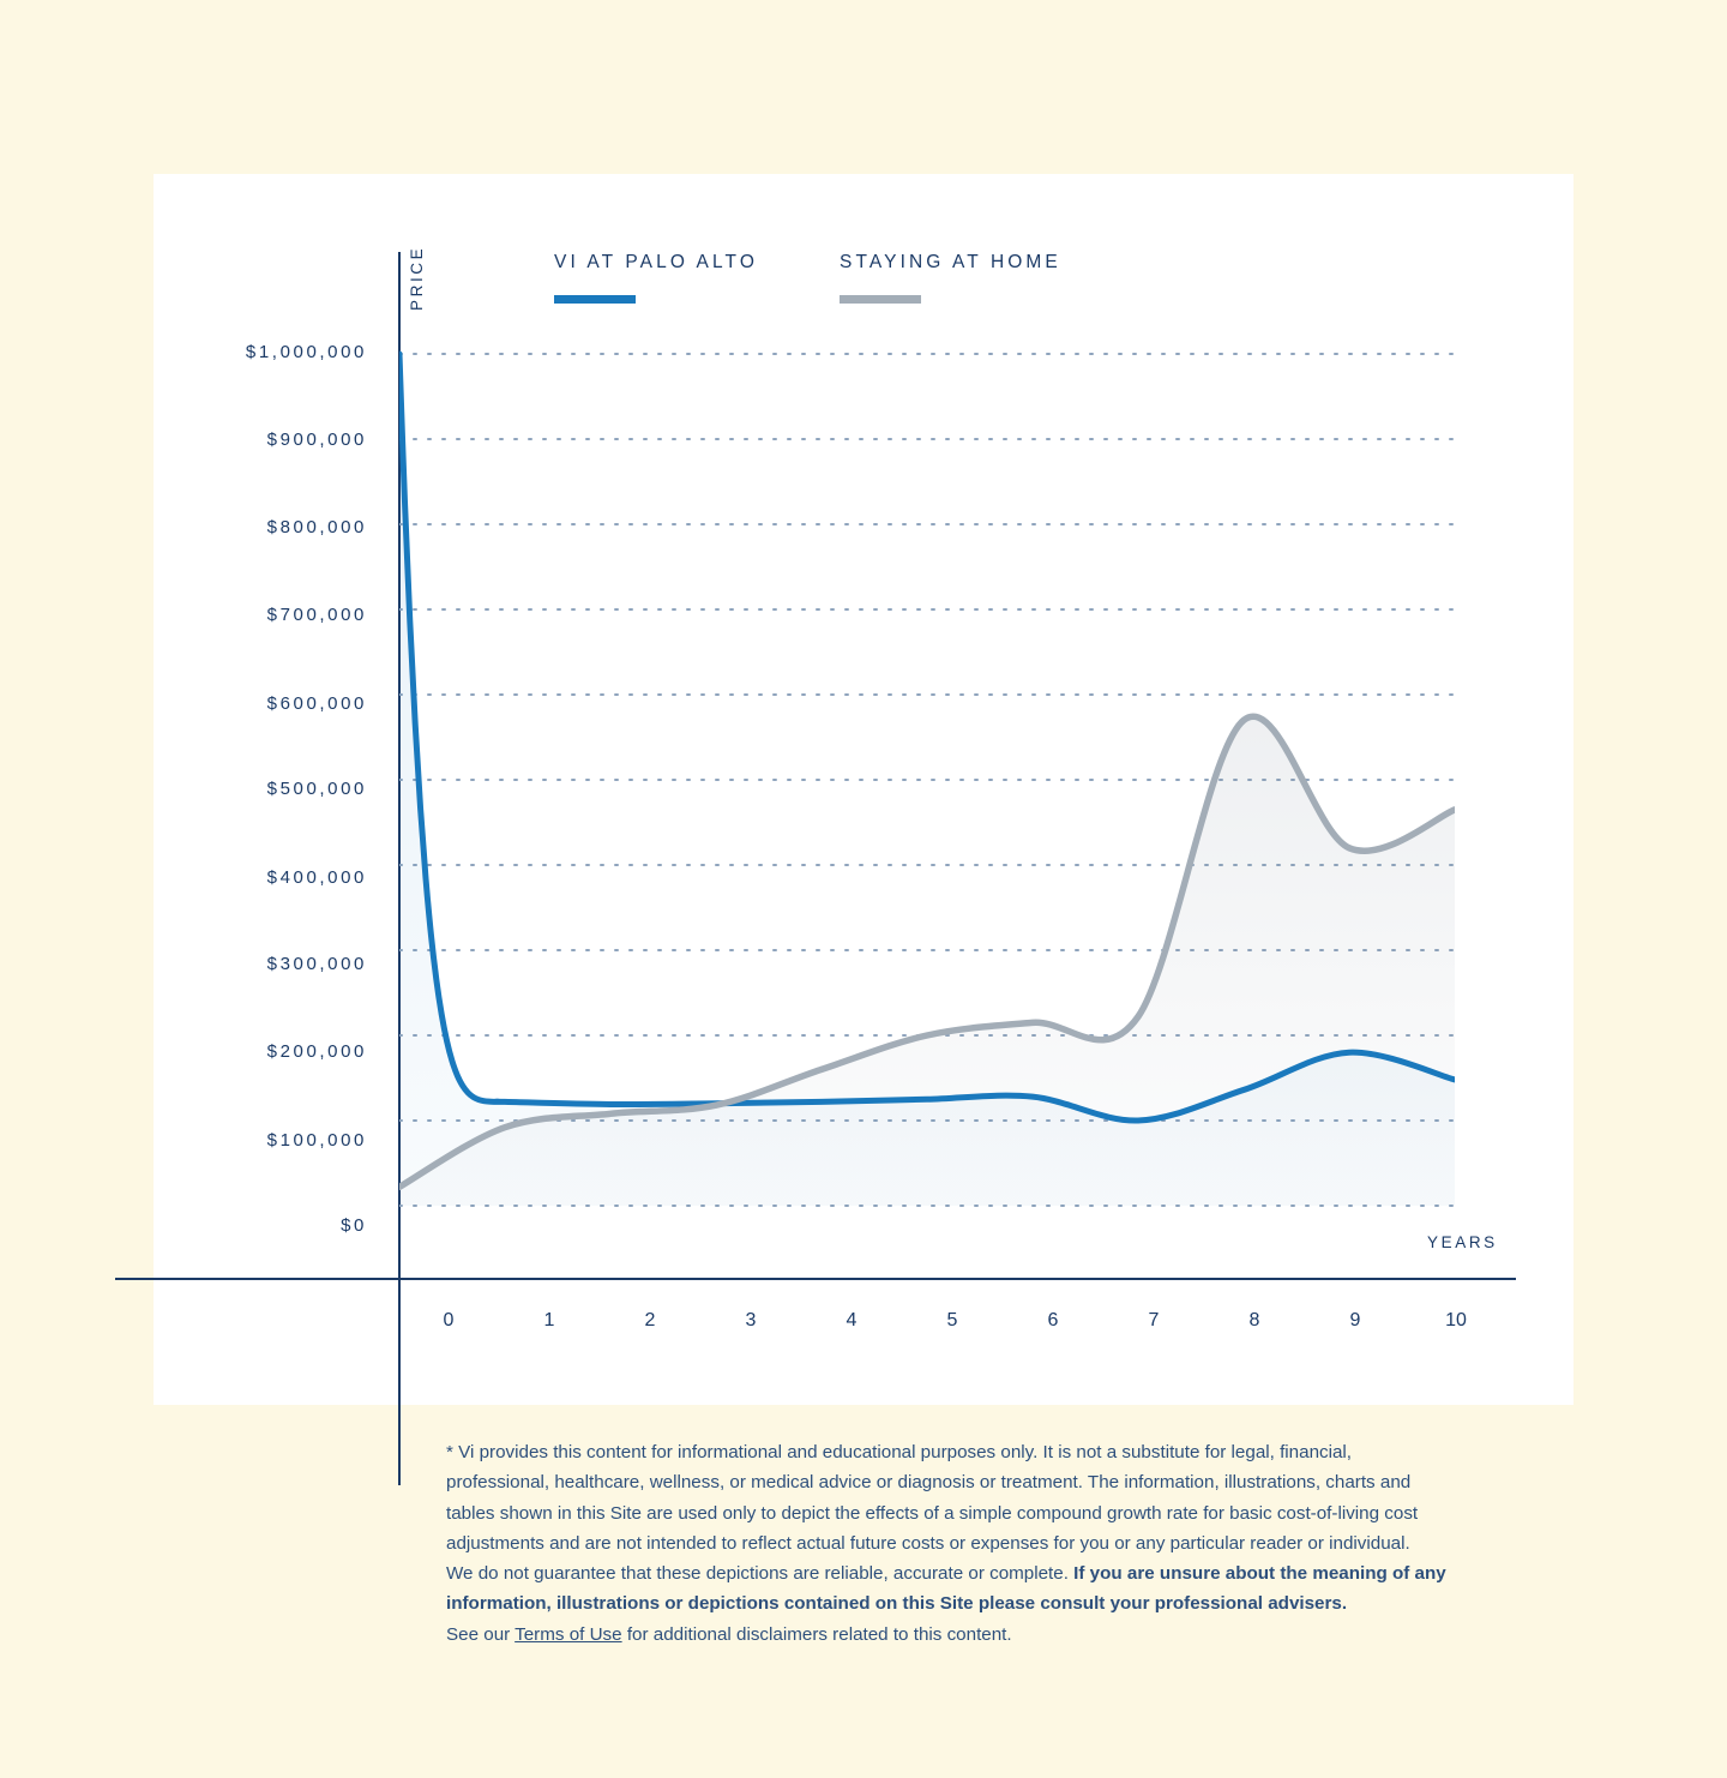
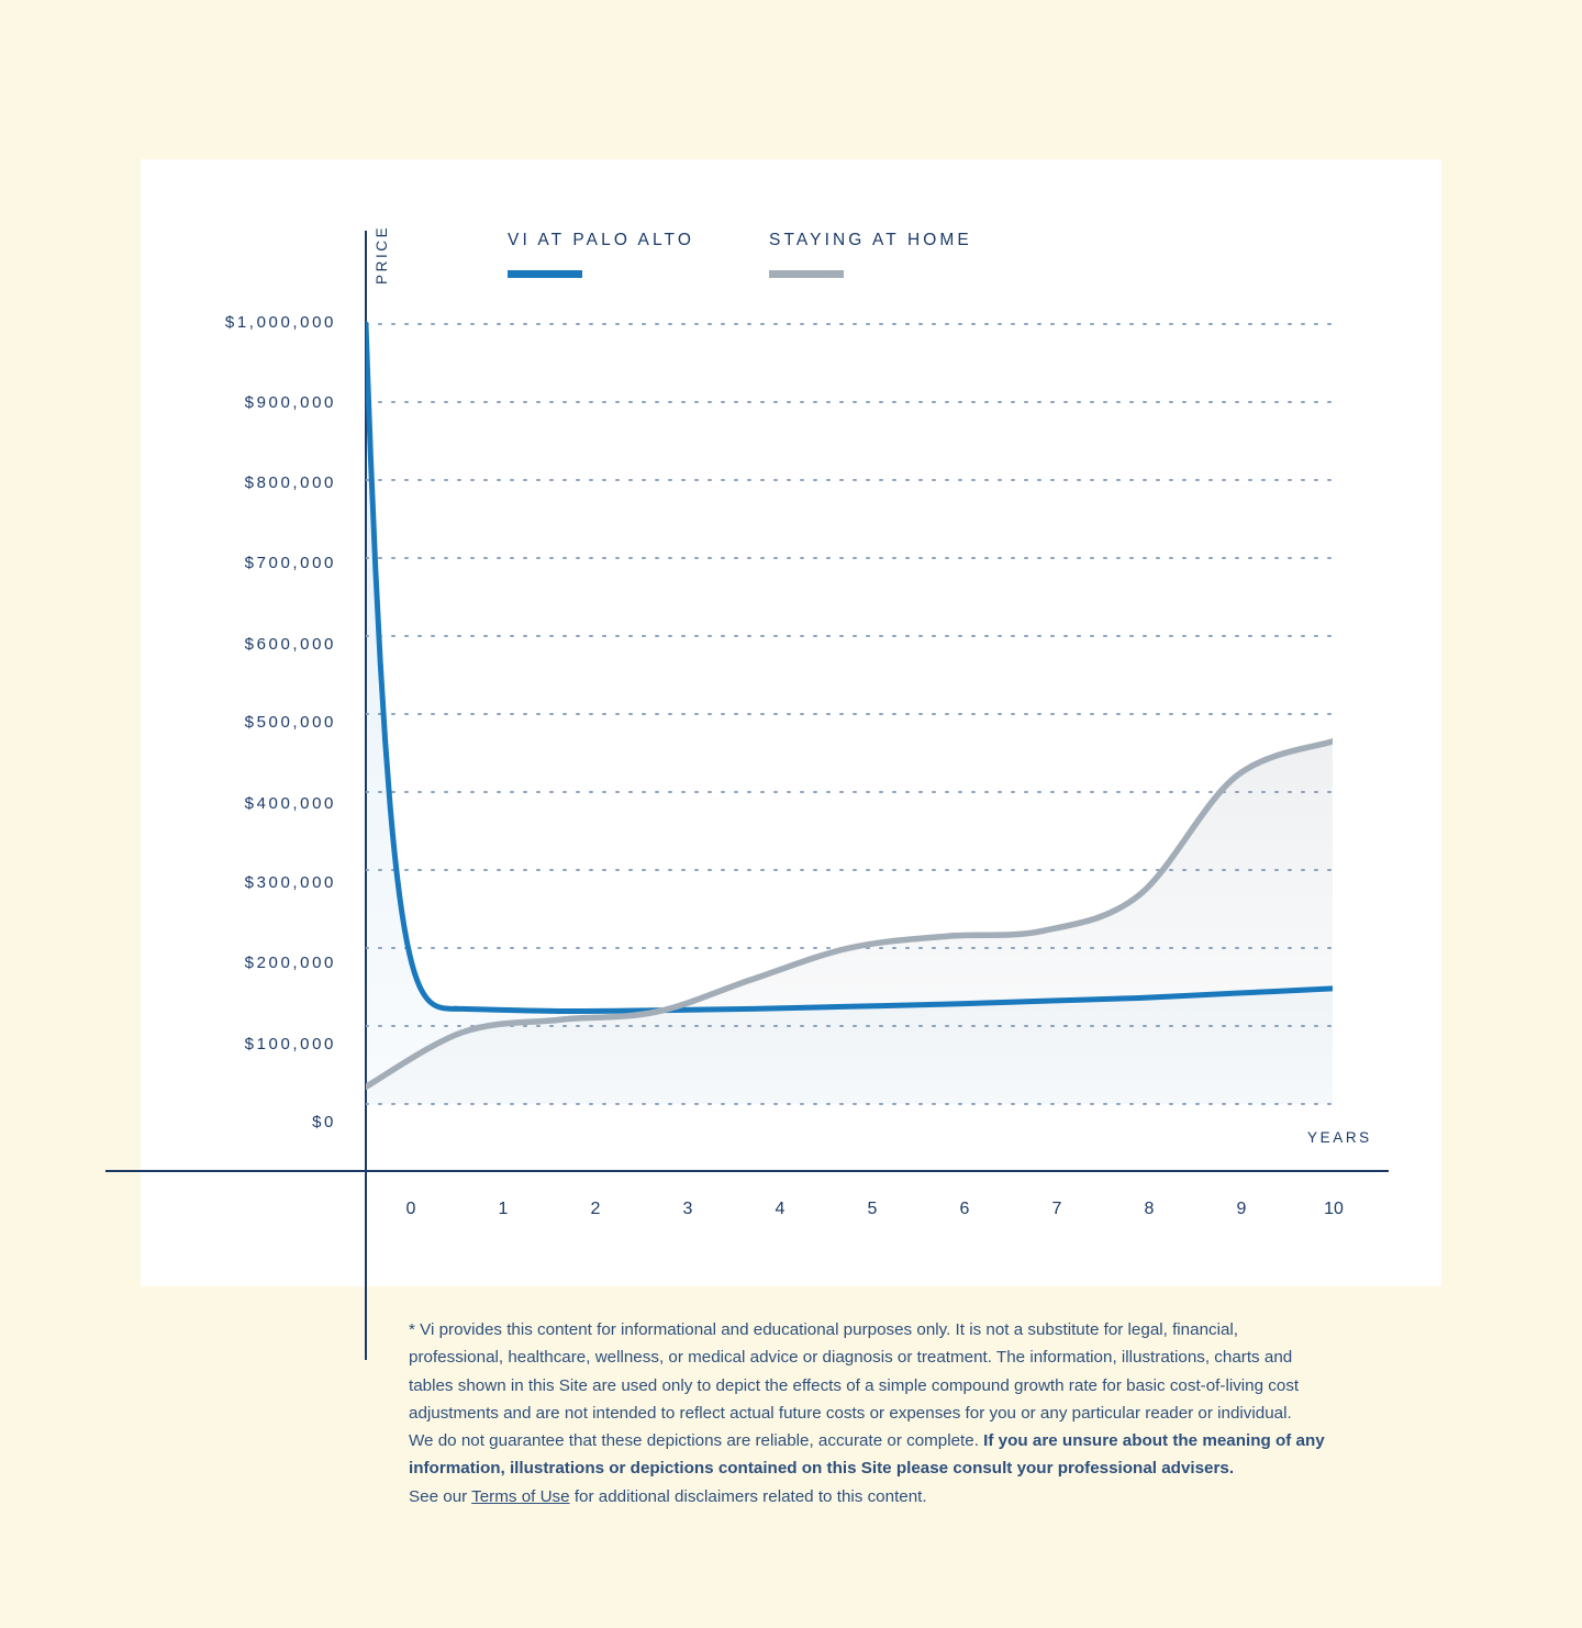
VI AT PALO ALTO/7: $100000 -> $130000
STAYING AT HOME/8: $570000 -> $270000
VI AT PALO ALTO/9: $180000 -> $140000
